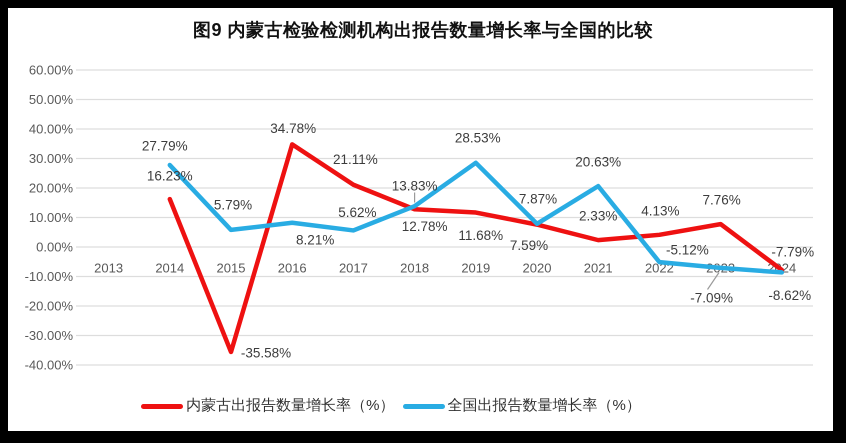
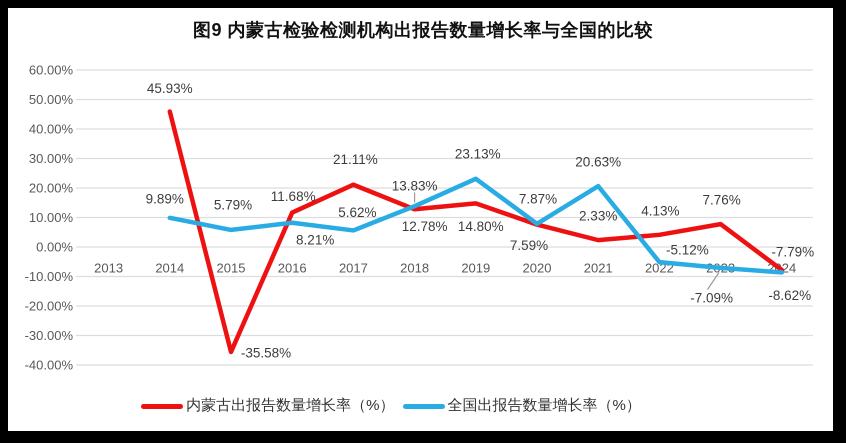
内蒙古出报告数量增长率（%）/2014: 16.23% -> 45.93%
全国出报告数量增长率（%）/2014: 27.79% -> 9.89%
内蒙古出报告数量增长率（%）/2016: 34.78% -> 11.68%
内蒙古出报告数量增长率（%）/2019: 11.68% -> 14.80%
全国出报告数量增长率（%）/2019: 28.53% -> 23.13%
